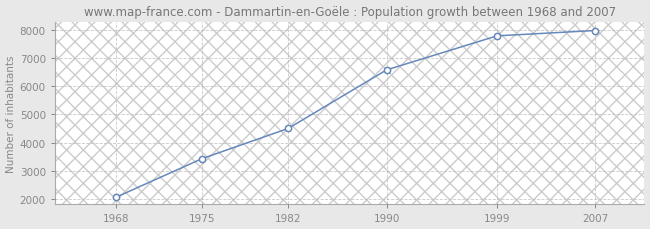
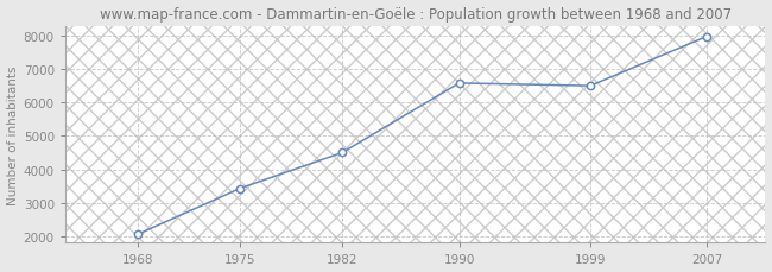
1999: 7790 -> 6500
